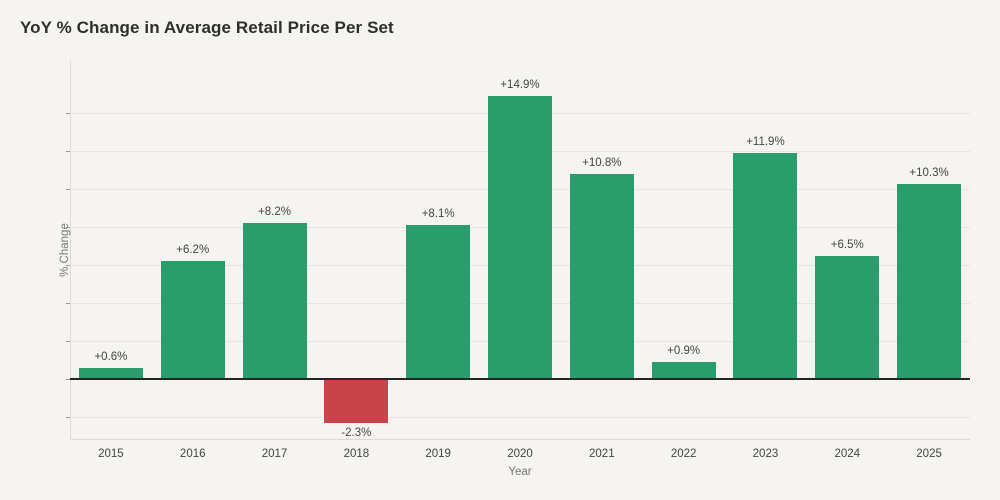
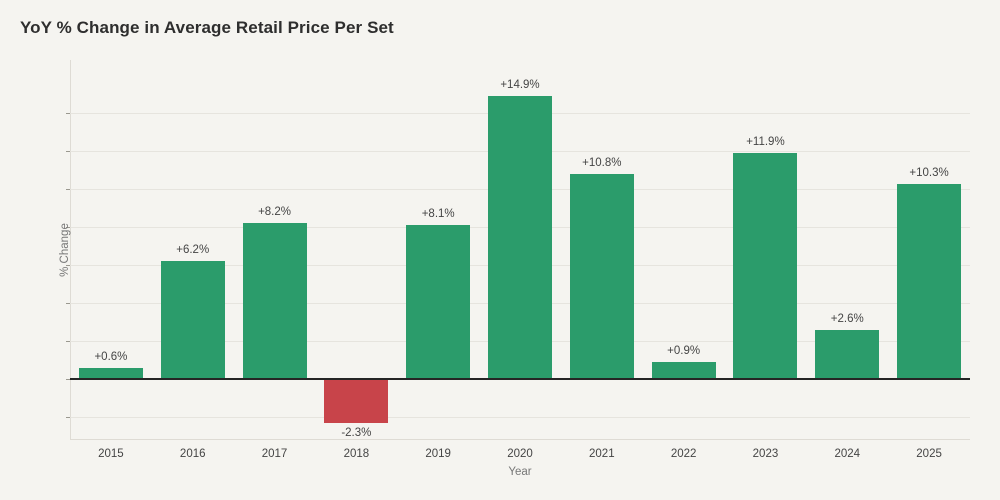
2024: +6.5% -> +2.6%
